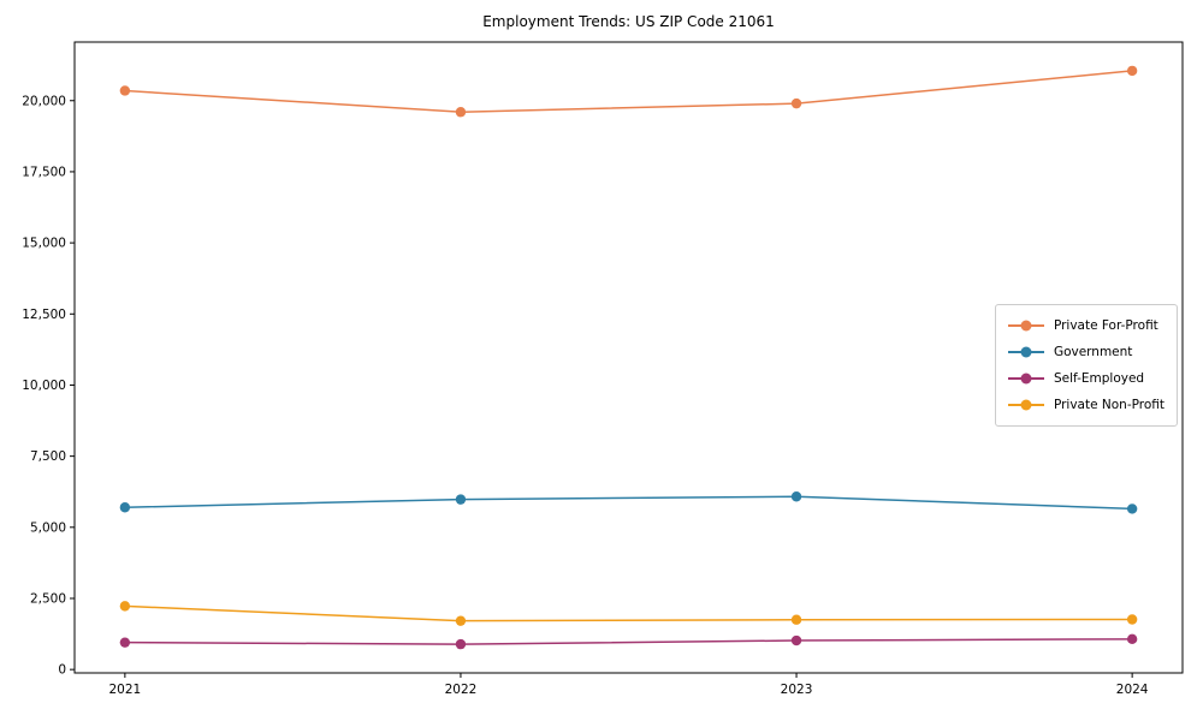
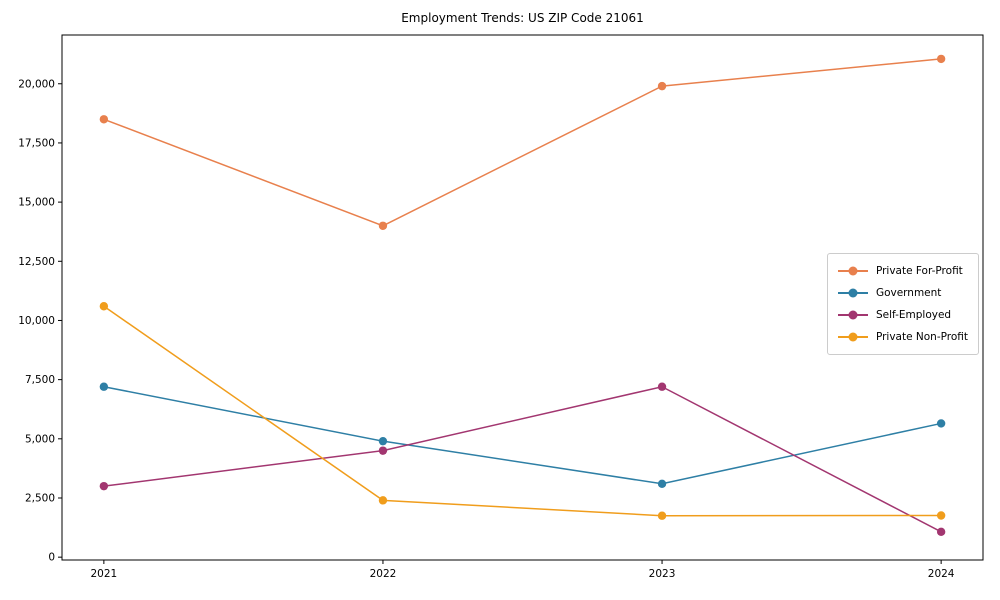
Private For-Profit/2021: 20400 -> 18500
Government/2021: 5700 -> 7200
Self-Employed/2021: 1000 -> 3000
Private Non-Profit/2021: 2200 -> 10600
Private For-Profit/2022: 19600 -> 14000
Government/2022: 6000 -> 4900
Self-Employed/2022: 900 -> 4500
Private Non-Profit/2022: 1700 -> 2400
Government/2023: 6100 -> 3100
Self-Employed/2023: 1000 -> 7200
